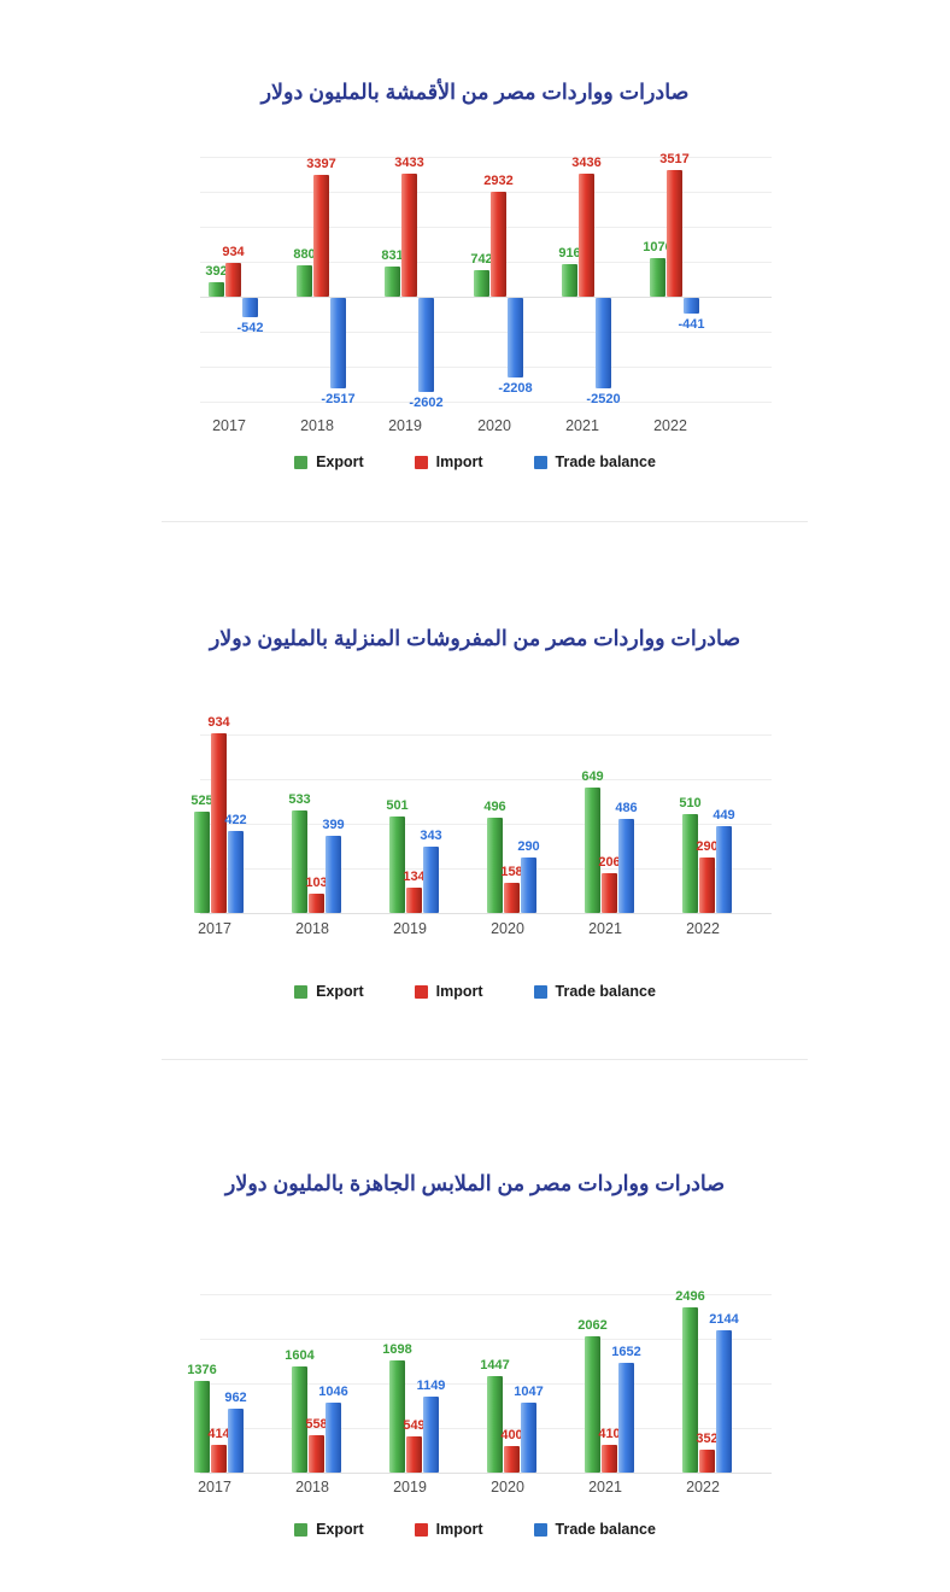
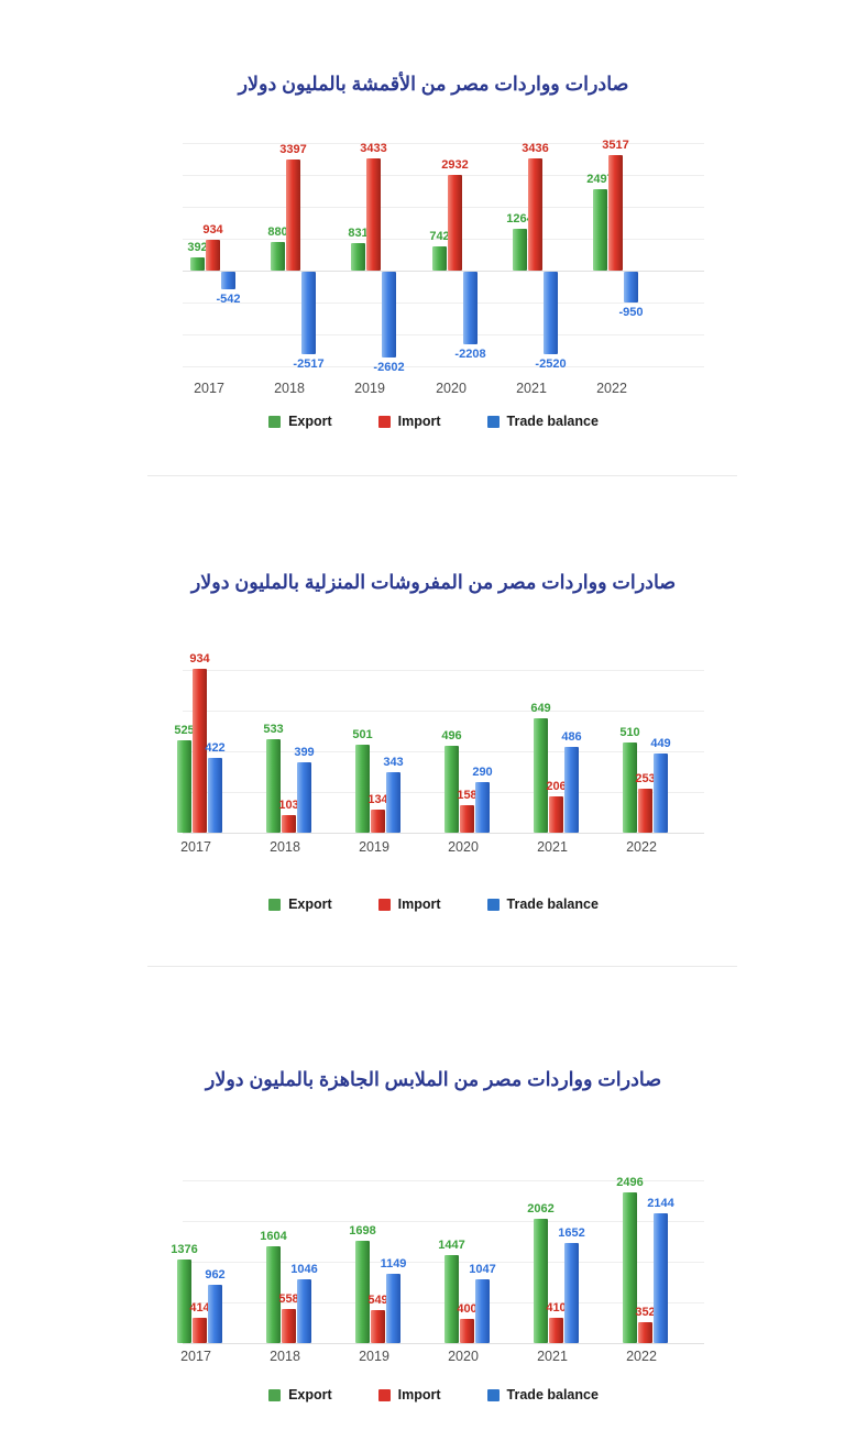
صادرات وواردات مصر من الأقمشة بالمليون دولار/Export/2021: 916 -> 1264
صادرات وواردات مصر من الأقمشة بالمليون دولار/Export/2022: 1076 -> 2497
صادرات وواردات مصر من الأقمشة بالمليون دولار/Trade balance/2022: -441 -> -950
صادرات وواردات مصر من المفروشات المنزلية بالمليون دولار/Import/2022: 290 -> 253
